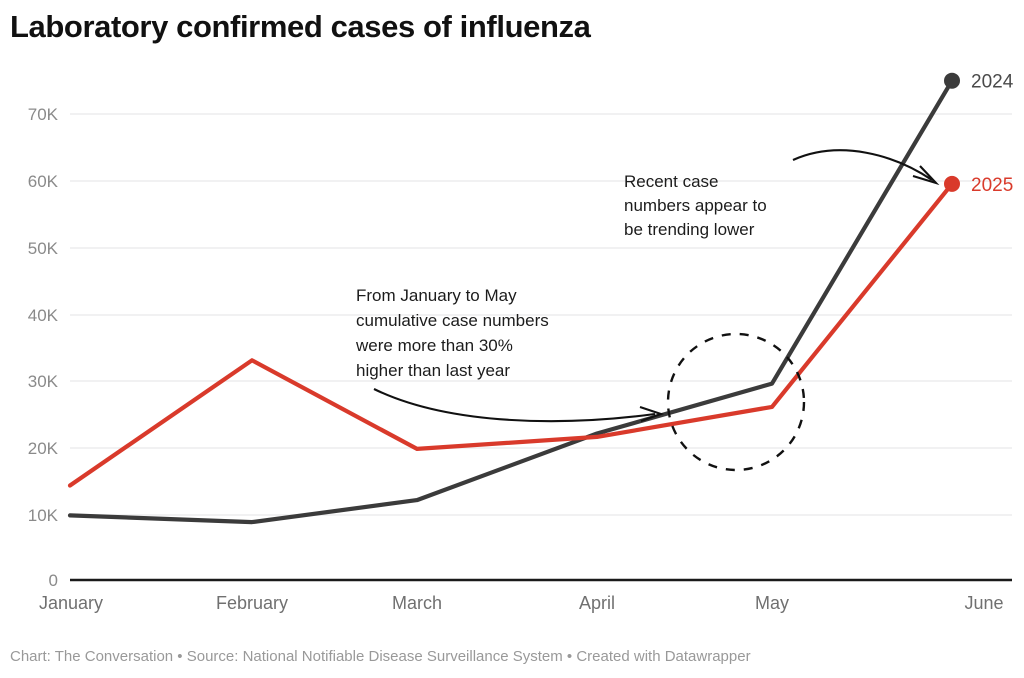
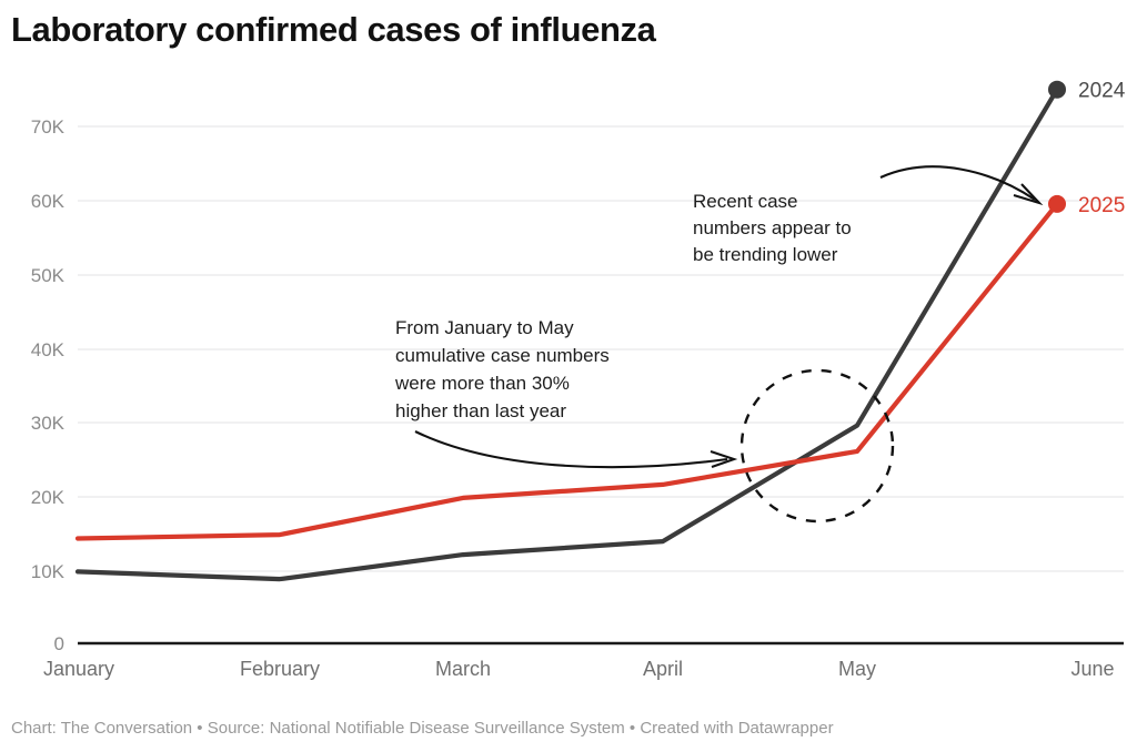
2025/February: 33K -> 15K
2024/April: 22K -> 14K
